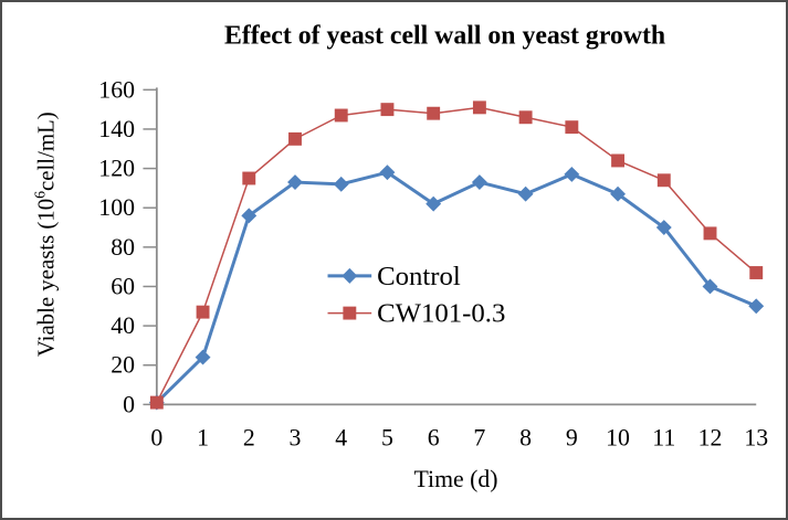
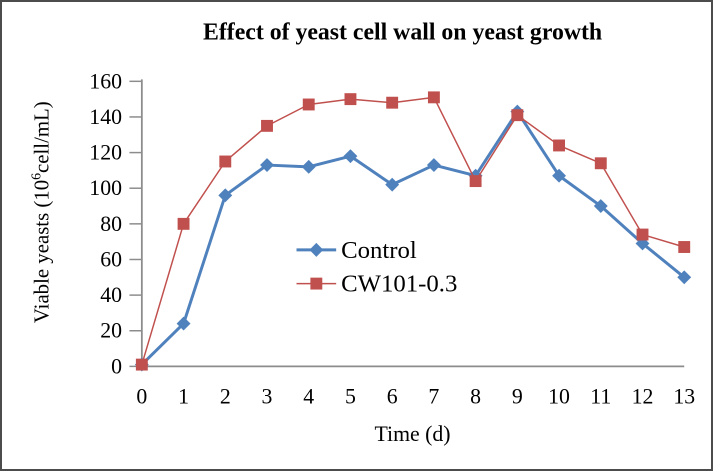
CW101-0.3/1: 47 -> 80
CW101-0.3/8: 146 -> 104
Control/9: 117 -> 143
Control/12: 60 -> 69
CW101-0.3/12: 87 -> 74
